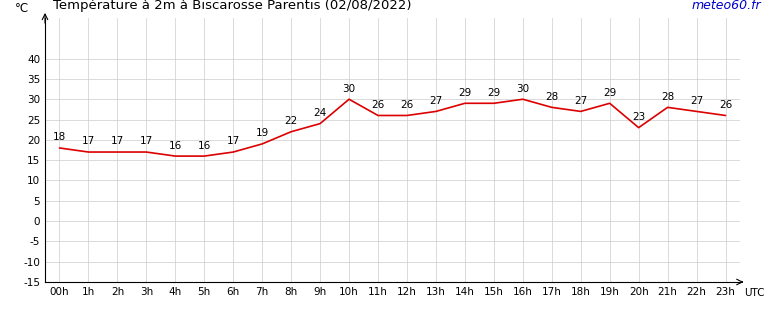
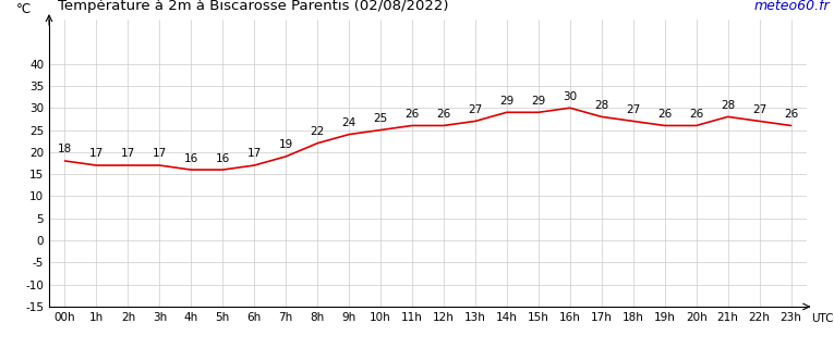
10h: 30 -> 25
19h: 29 -> 26
20h: 23 -> 26
